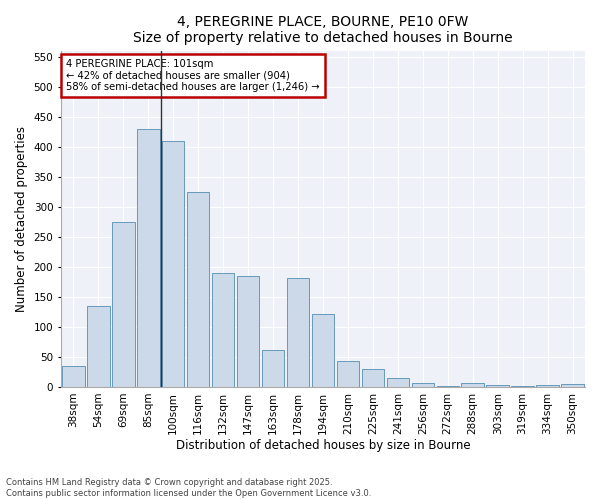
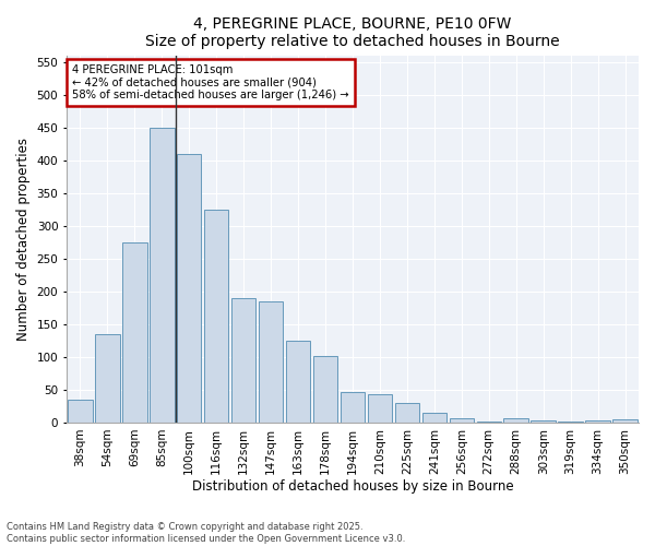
85sqm: 430 -> 450
163sqm: 62 -> 125
178sqm: 182 -> 102
194sqm: 122 -> 46
